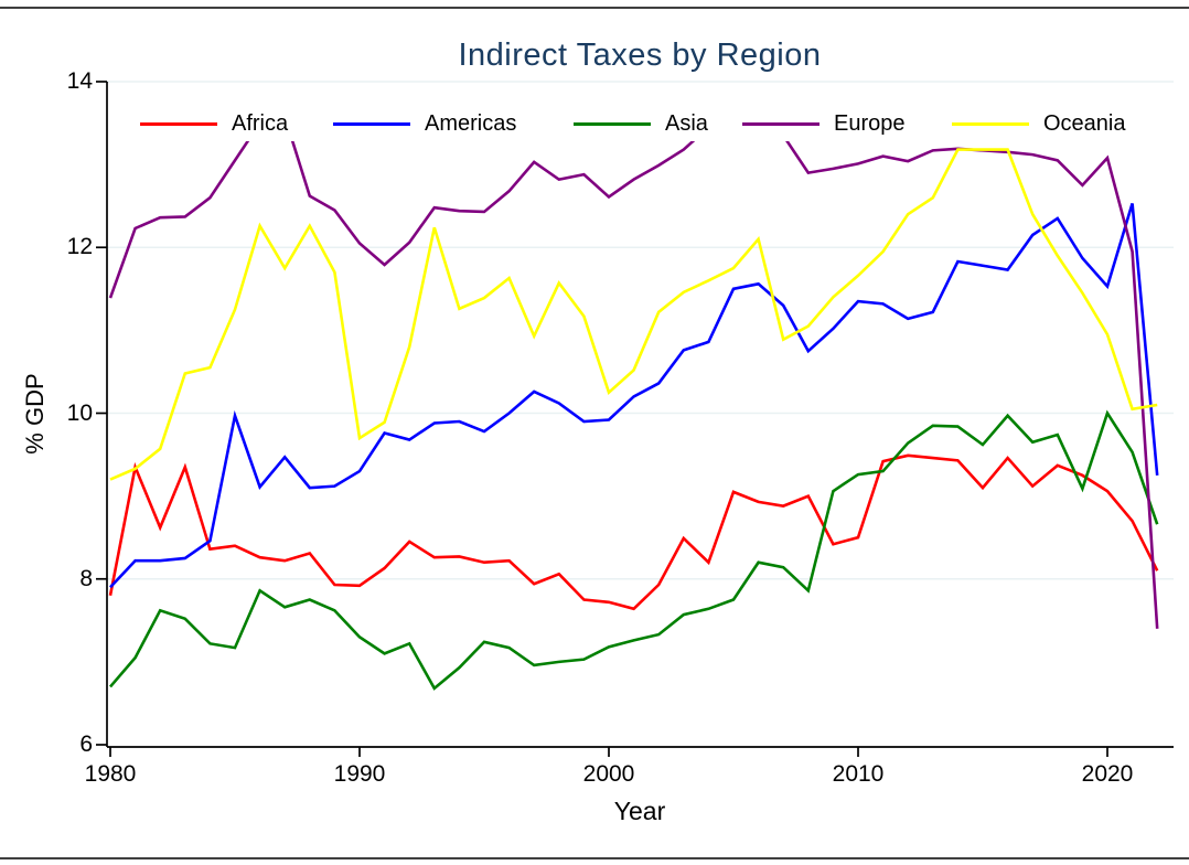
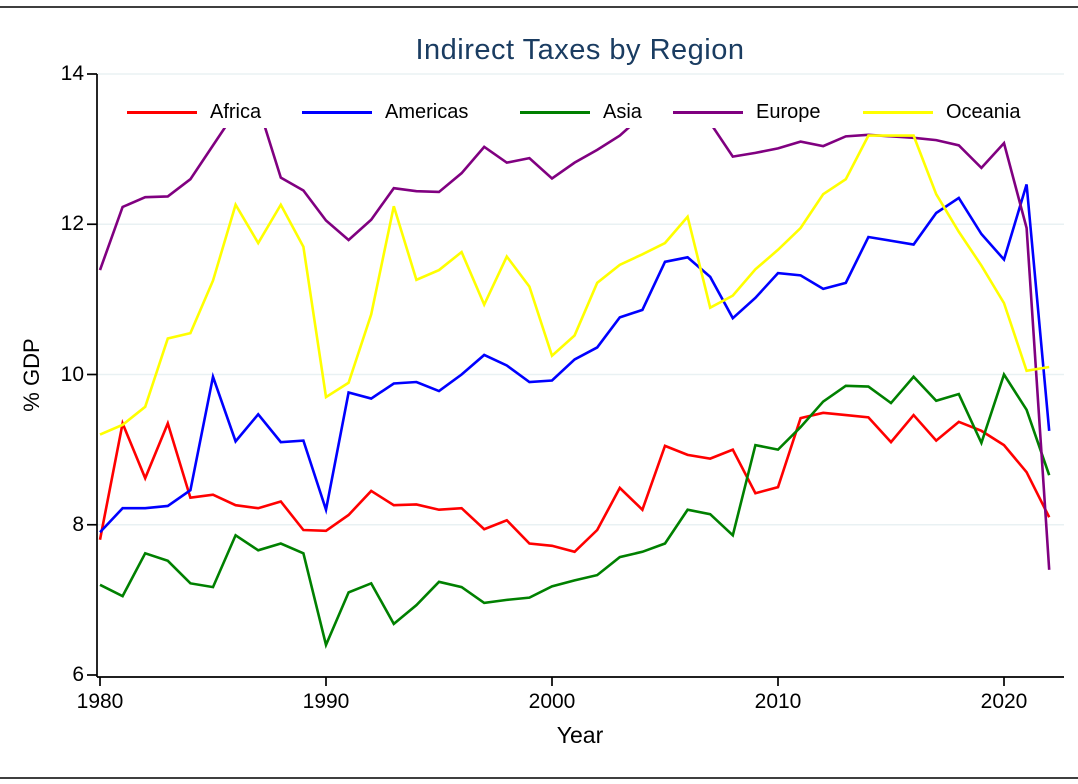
Asia/1980: 6.7 -> 7.2
Americas/1990: 9.3 -> 8.2
Asia/1990: 7.3 -> 6.4
Asia/2010: 9.3 -> 9.0
